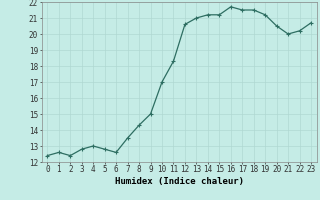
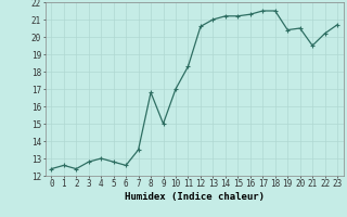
8: 14.3 -> 16.8
16: 21.7 -> 21.3
19: 21.2 -> 20.4
21: 20.0 -> 19.5
